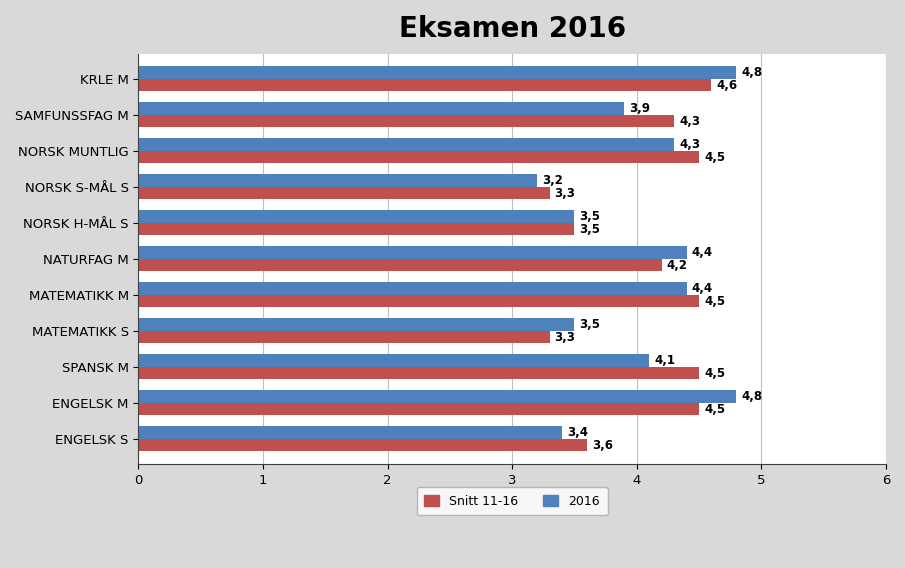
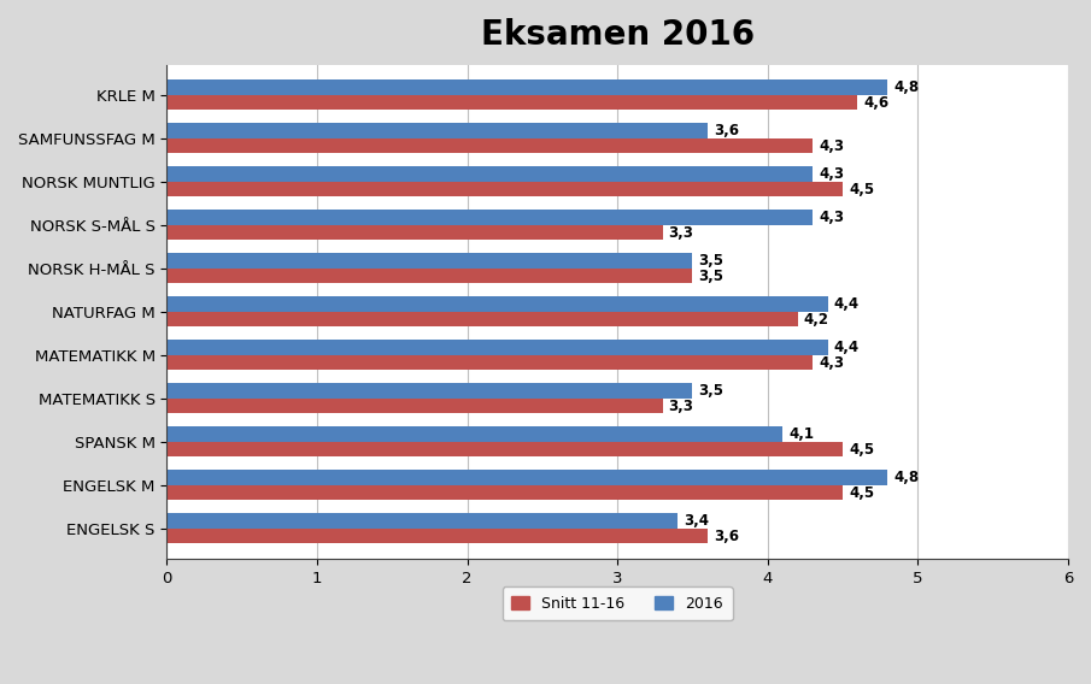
2016/SAMFUNSSFAG M: 3,9 -> 3,6
2016/NORSK S-MÅL S: 3,2 -> 4,3
Snitt 11-16/MATEMATIKK M: 4,5 -> 4,3
